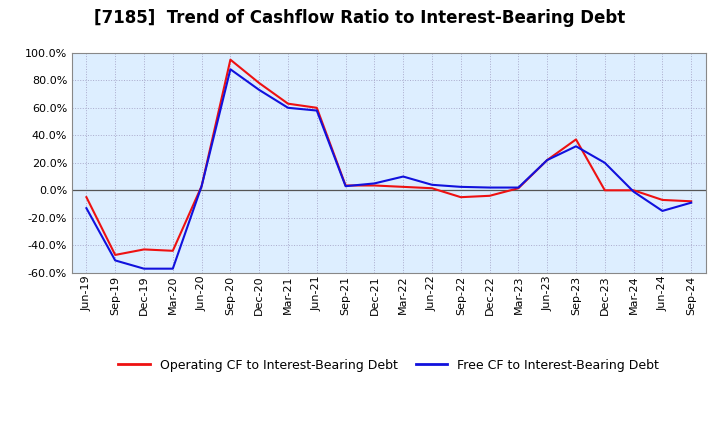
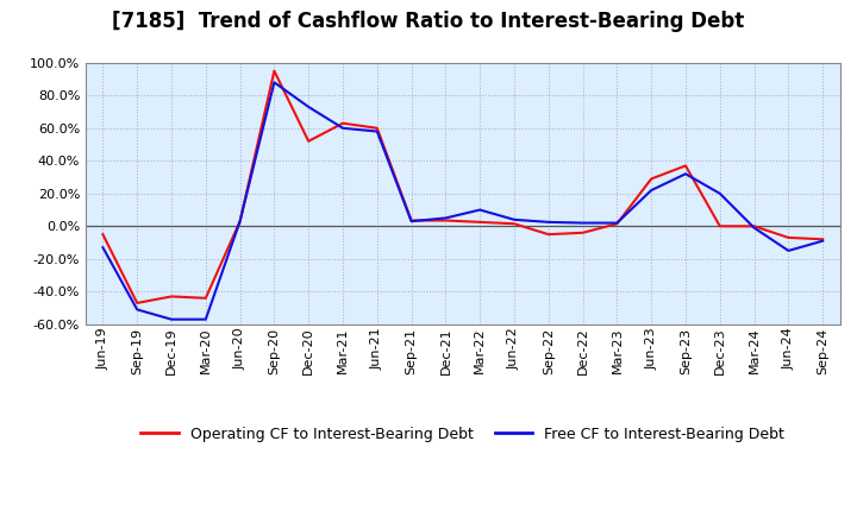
Operating CF to Interest-Bearing Debt/Dec-20: 78% -> 52%
Operating CF to Interest-Bearing Debt/Jun-23: 22% -> 29%
